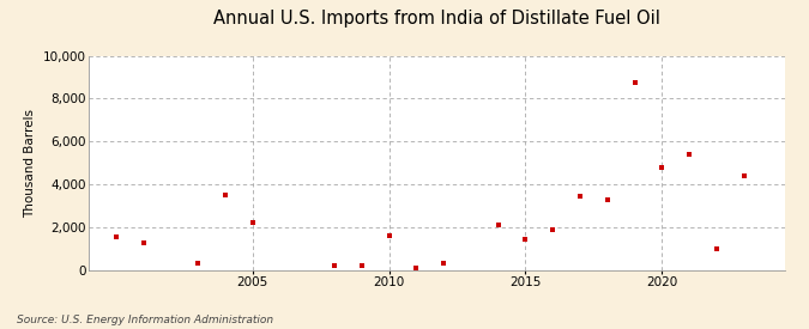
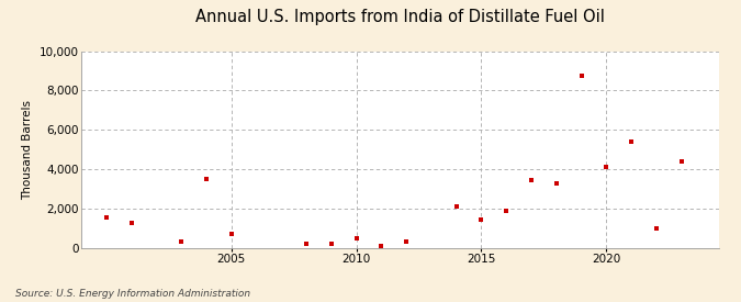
2005: 2,200 -> 700
2010: 1,600 -> 500
2020: 4,800 -> 4,100
